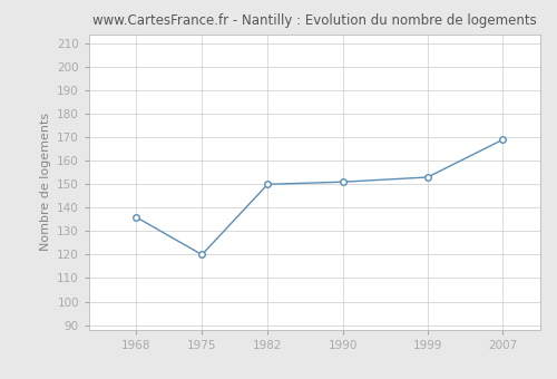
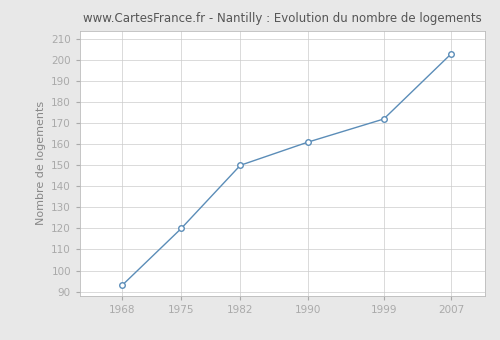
1968: 136 -> 93
1990: 151 -> 161
1999: 153 -> 172
2007: 169 -> 203
